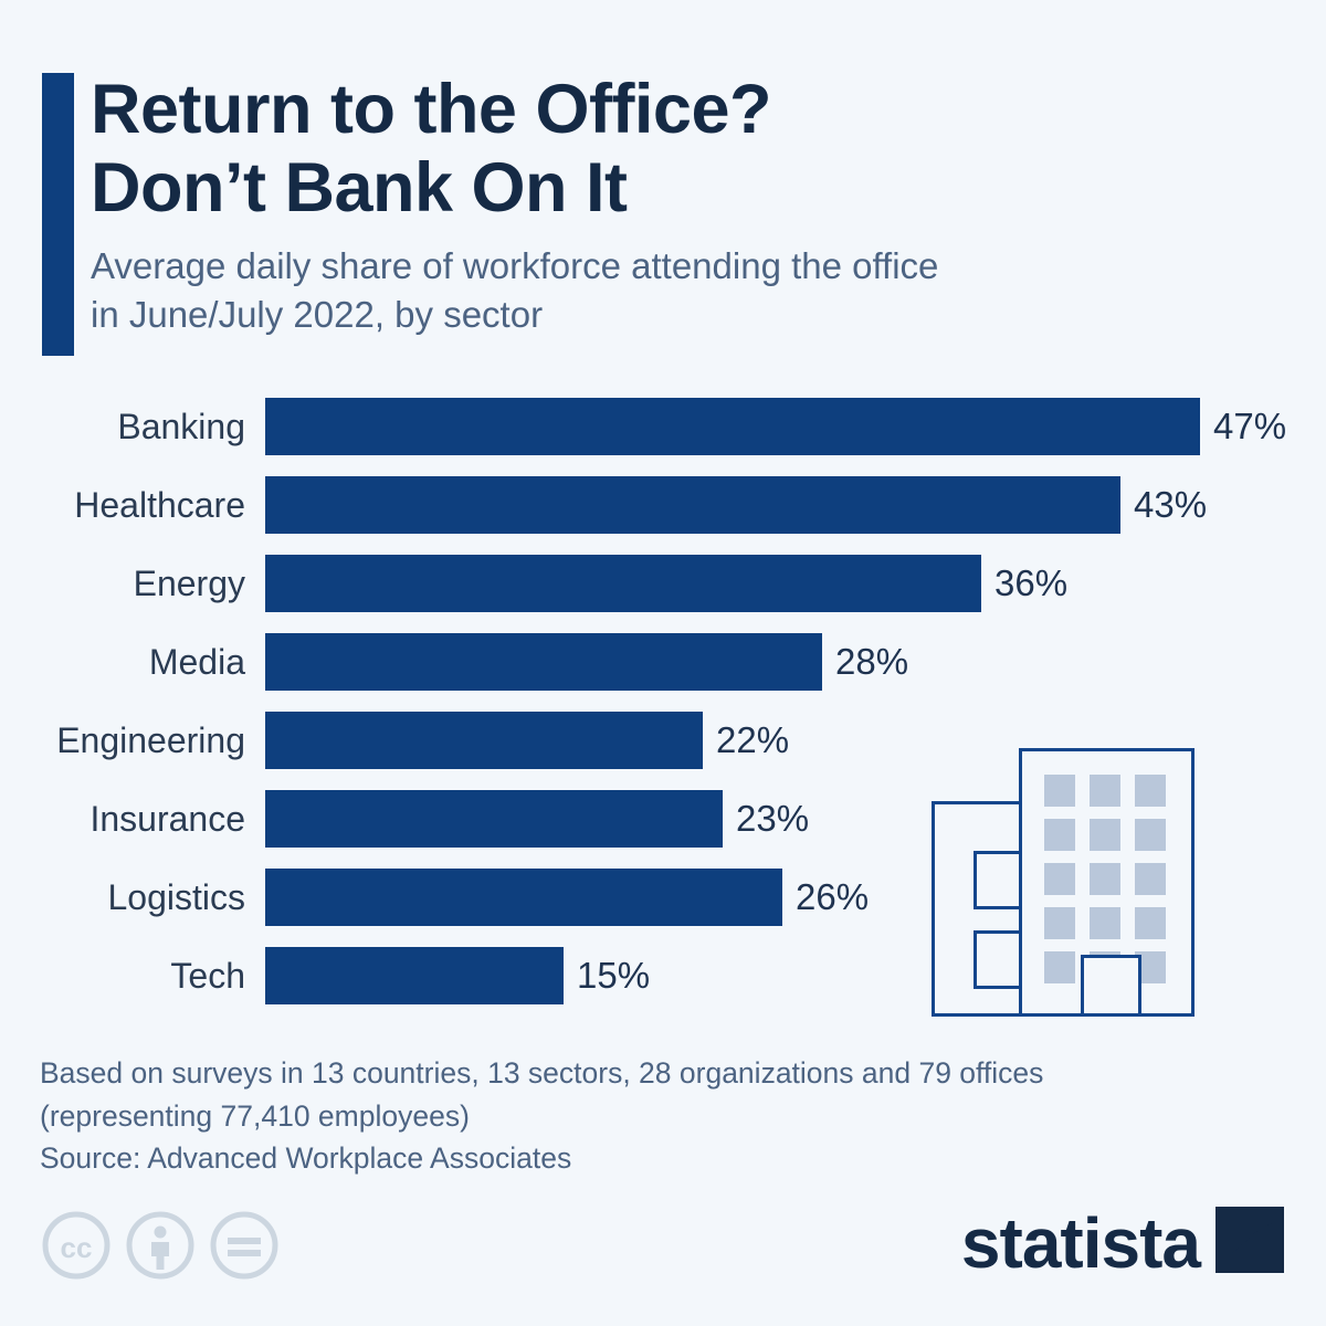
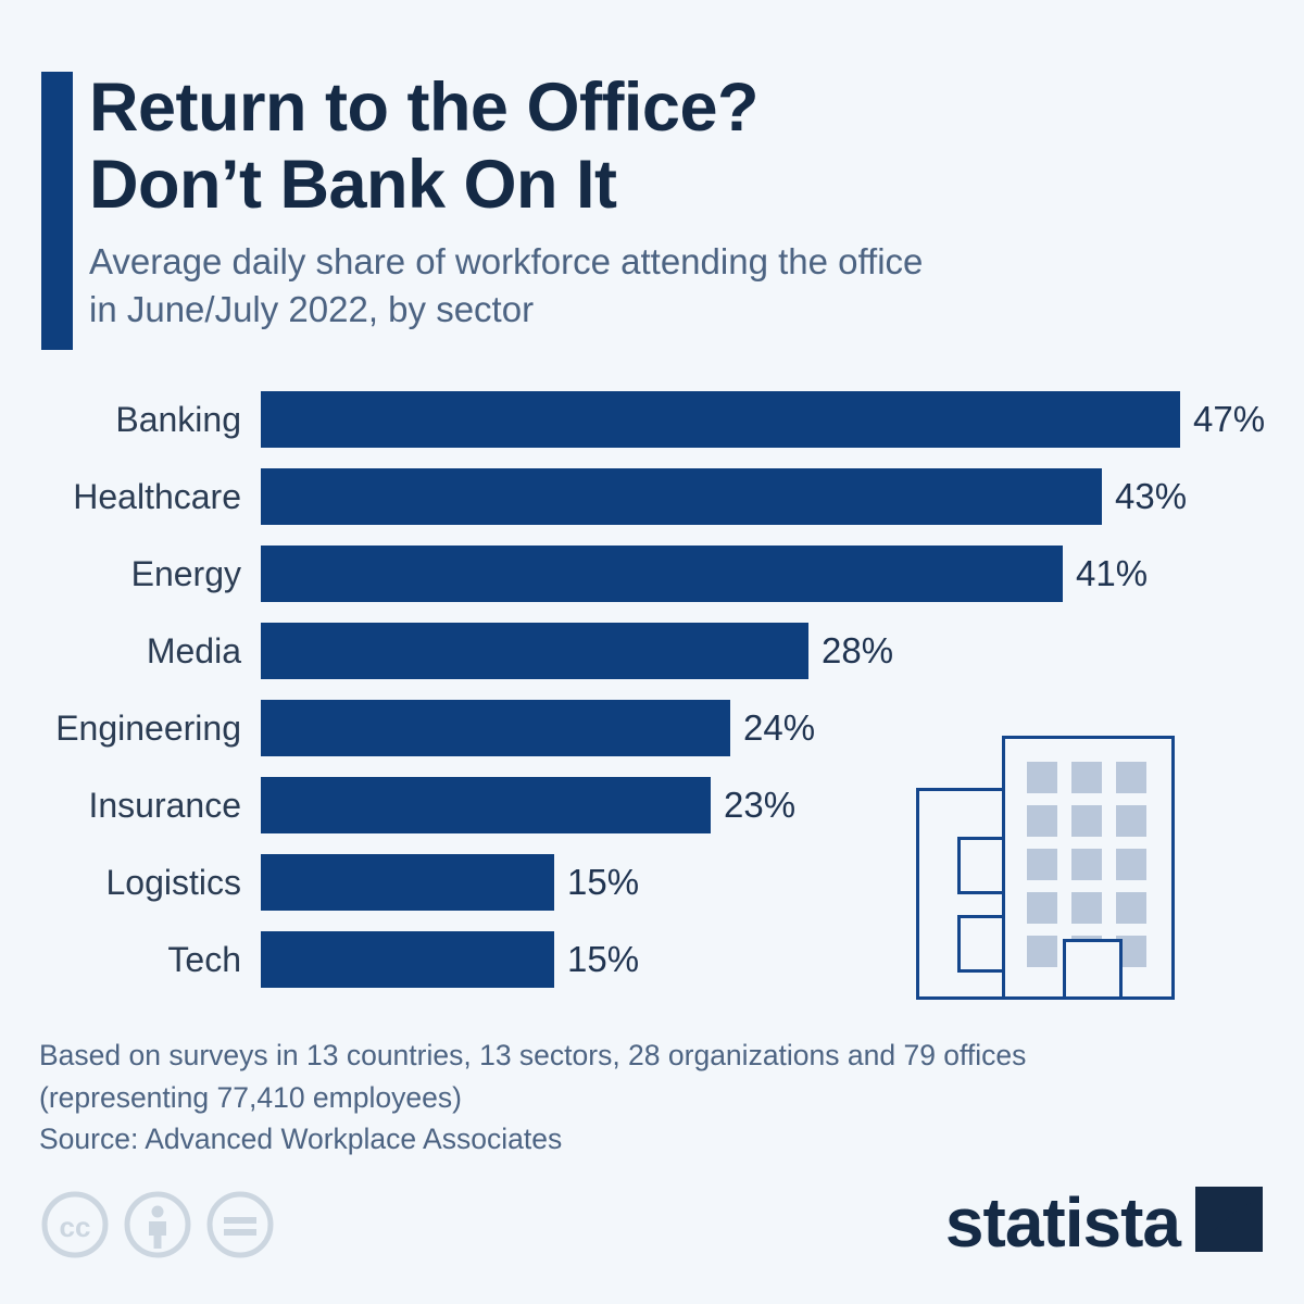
Energy: 36% -> 41%
Engineering: 22% -> 24%
Logistics: 26% -> 15%
